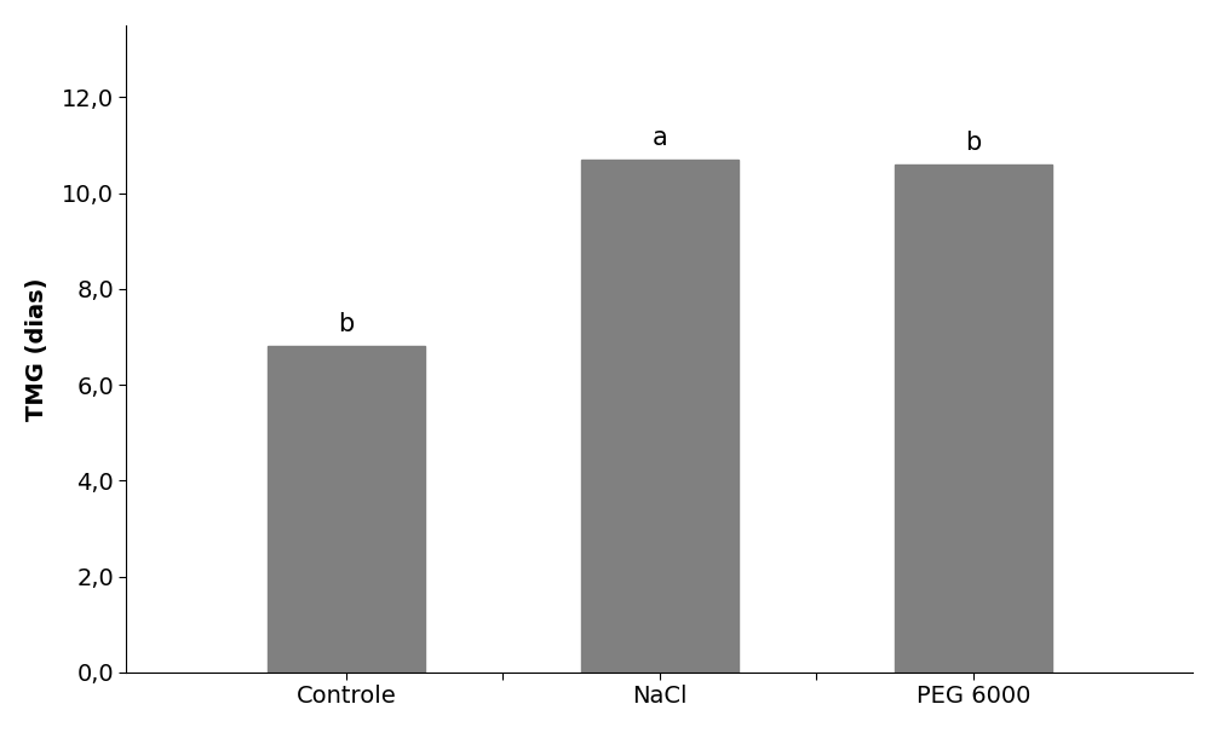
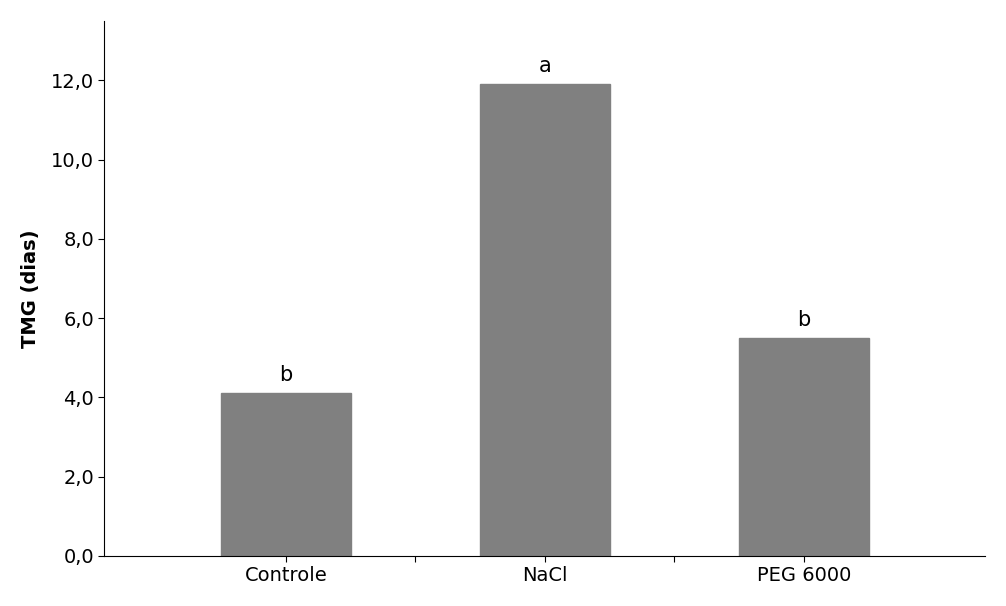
Controle: 6,8 -> 4,1
NaCl: 10,7 -> 11,9
PEG 6000: 10,6 -> 5,5
